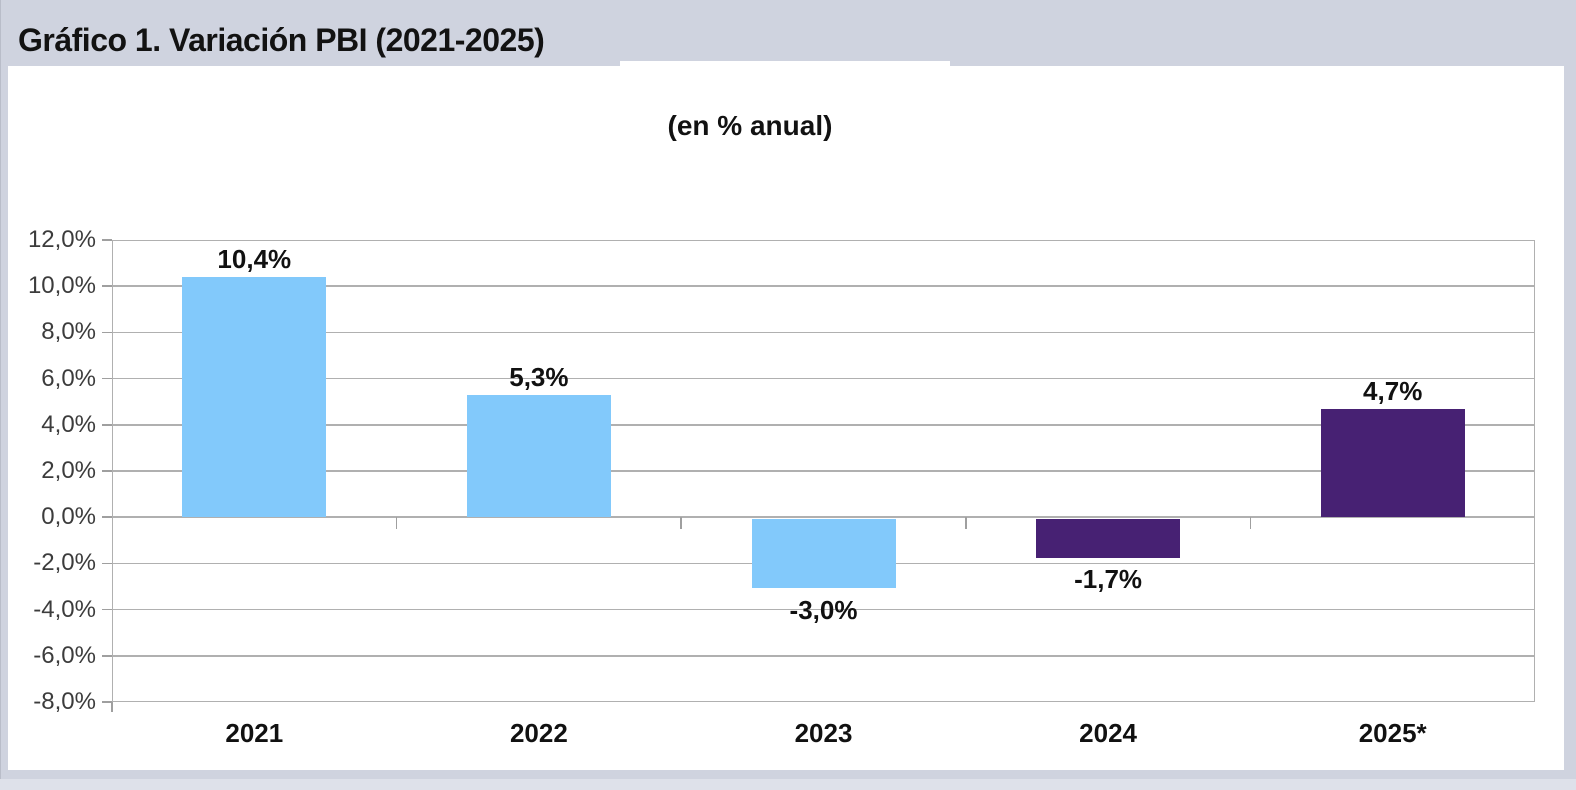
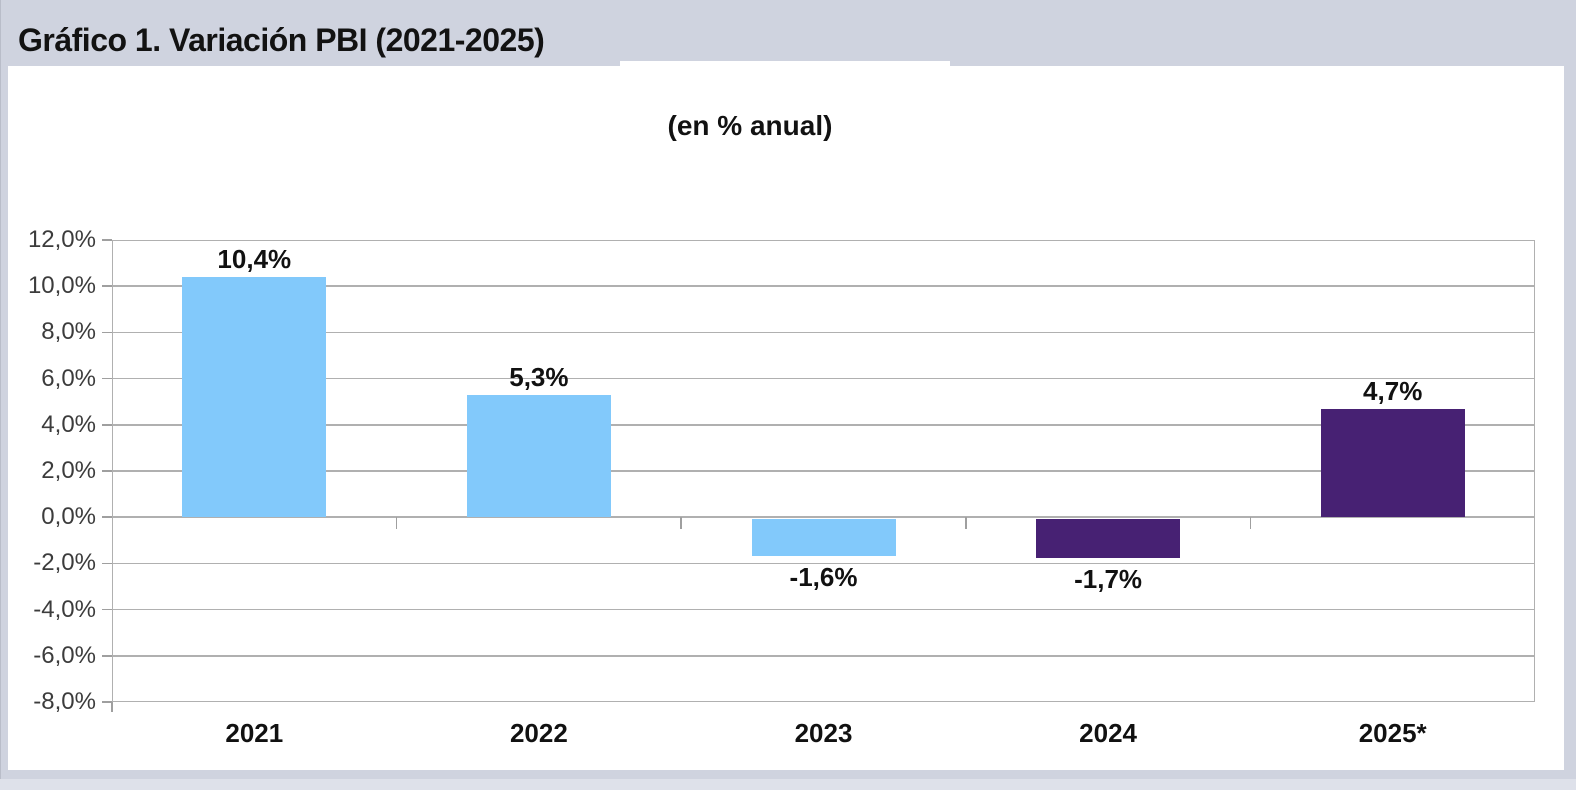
2023: -3,0% -> -1,6%
